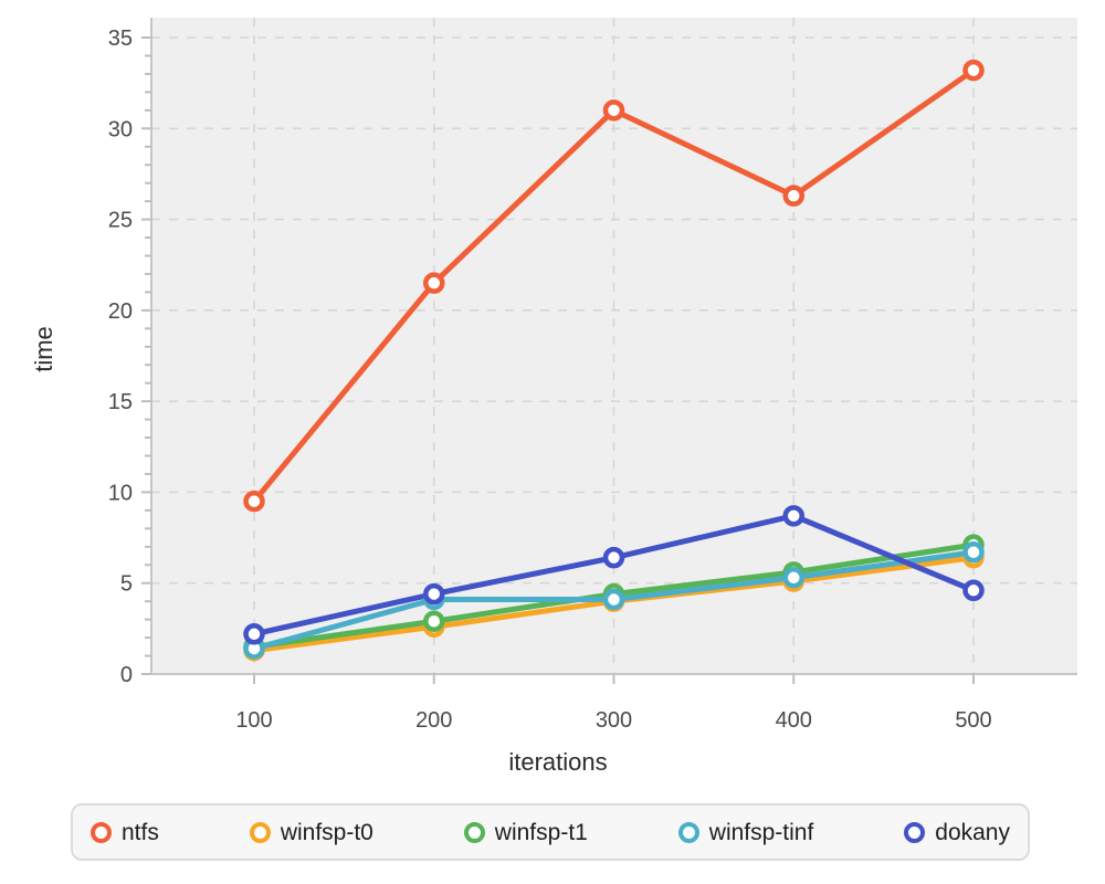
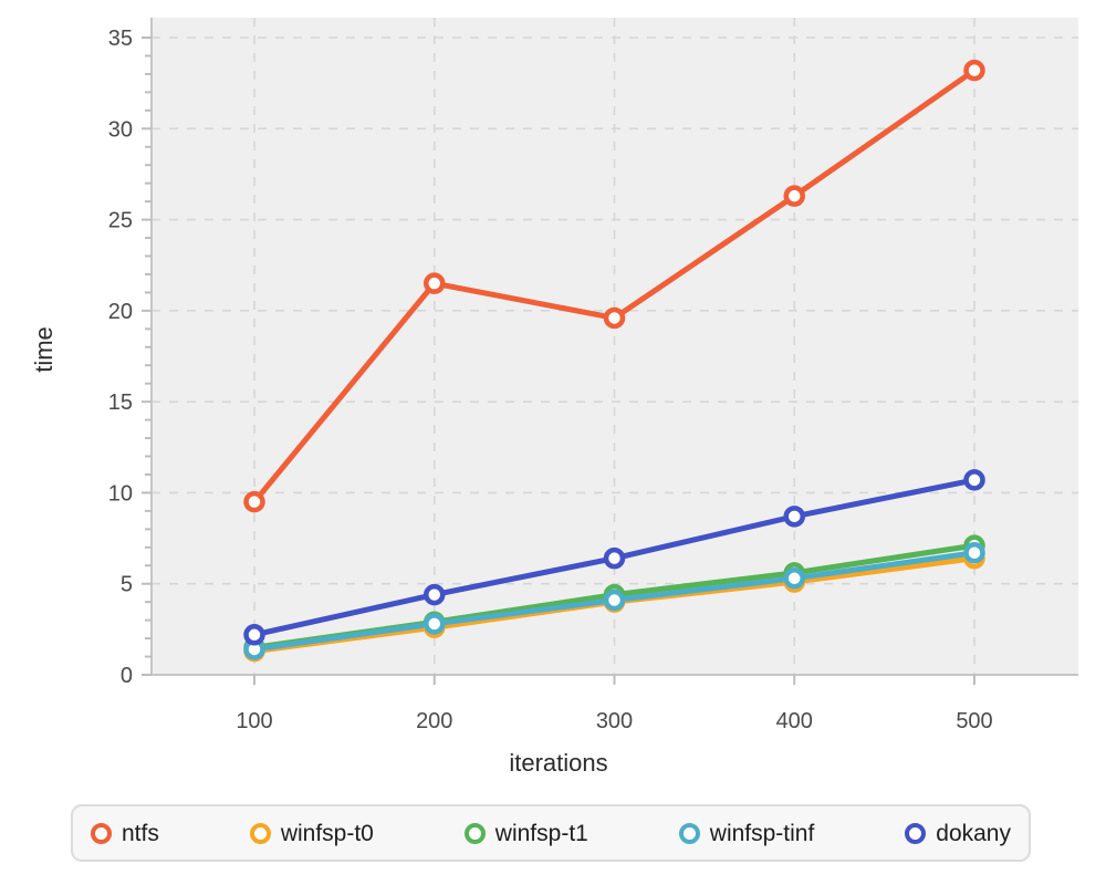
winfsp-tinf/200: 4.1 -> 2.8
ntfs/300: 31.0 -> 19.6
dokany/500: 4.6 -> 10.7
